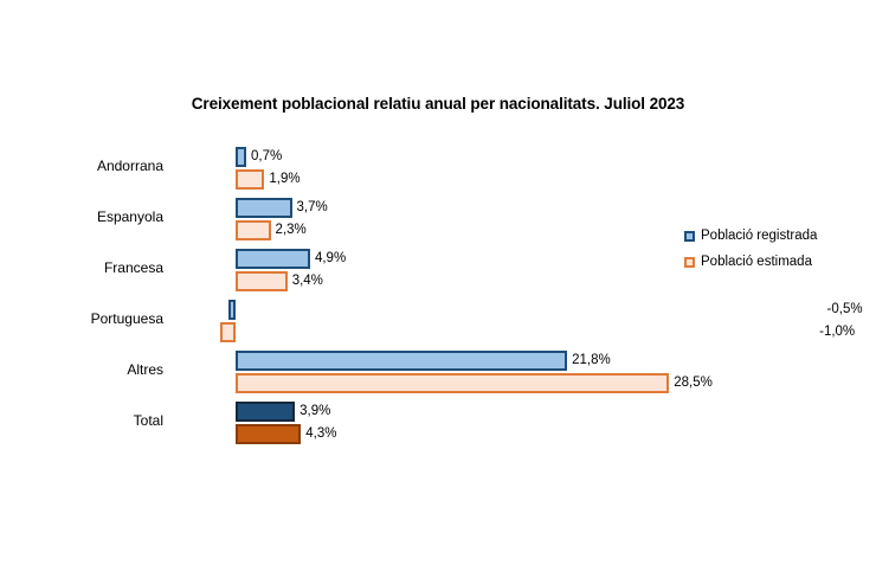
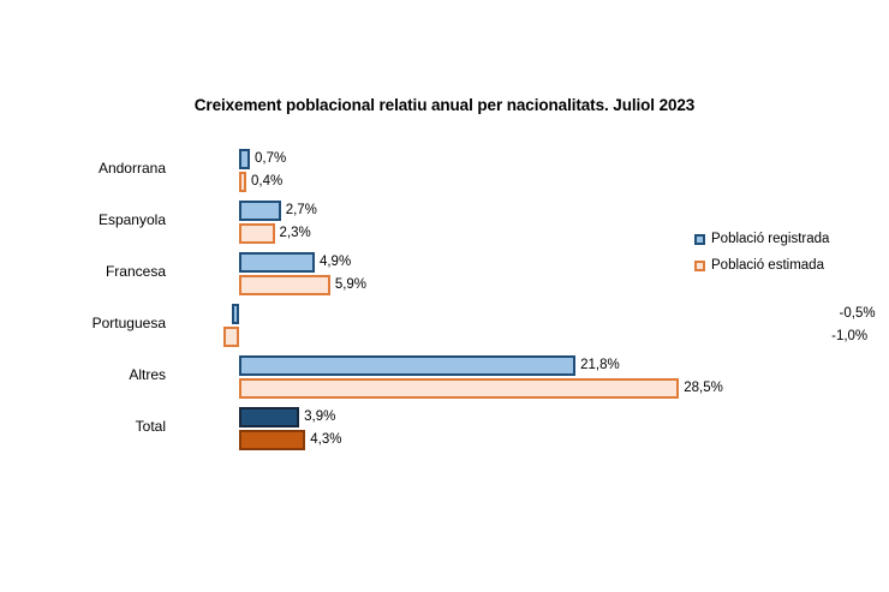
Població estimada/Andorrana: 1,9% -> 0,4%
Població registrada/Espanyola: 3,7% -> 2,7%
Població estimada/Francesa: 3,4% -> 5,9%
